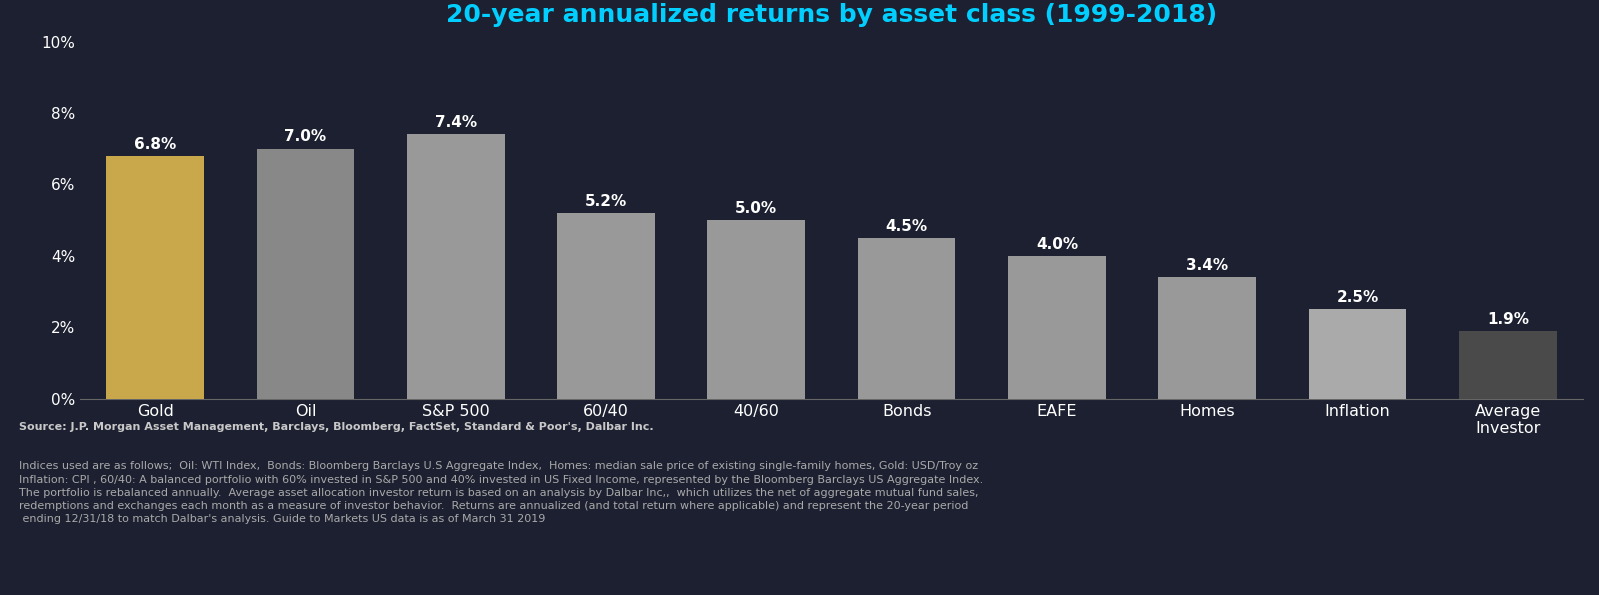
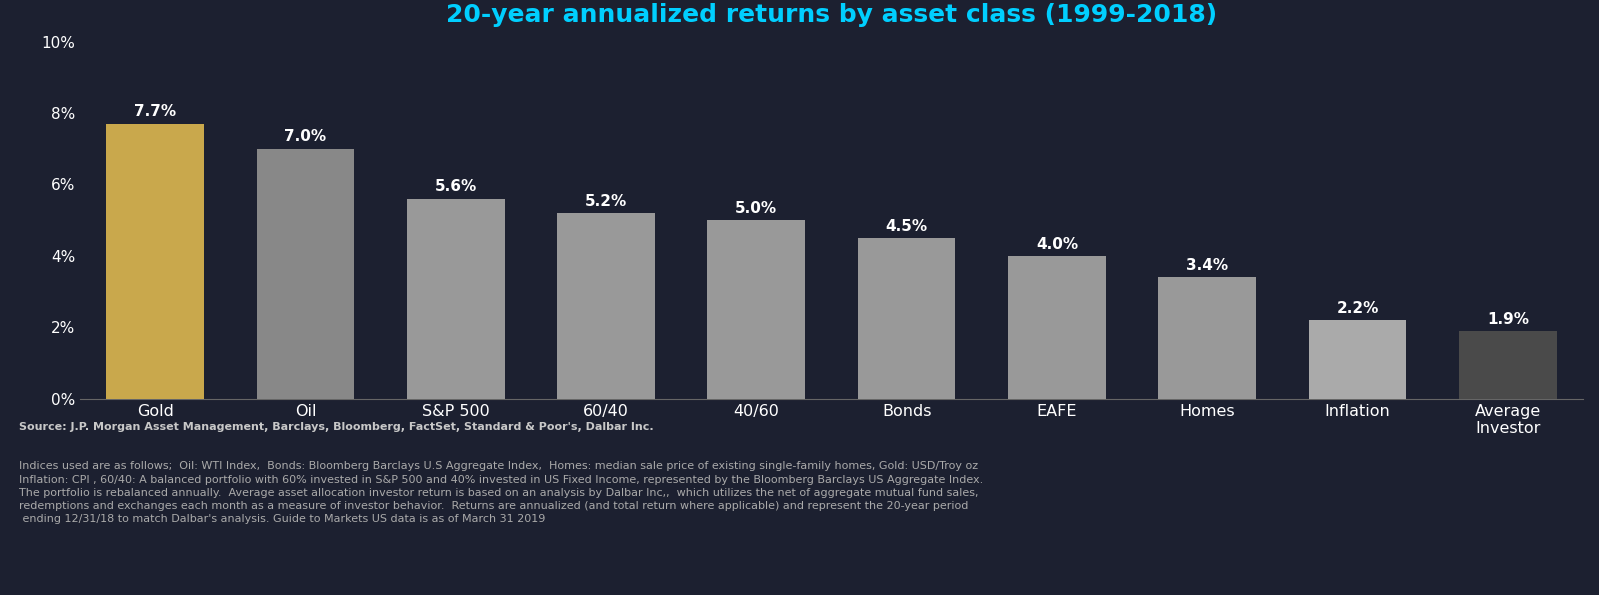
Gold: 6.8% -> 7.7%
S&P 500: 7.4% -> 5.6%
Inflation: 2.5% -> 2.2%
